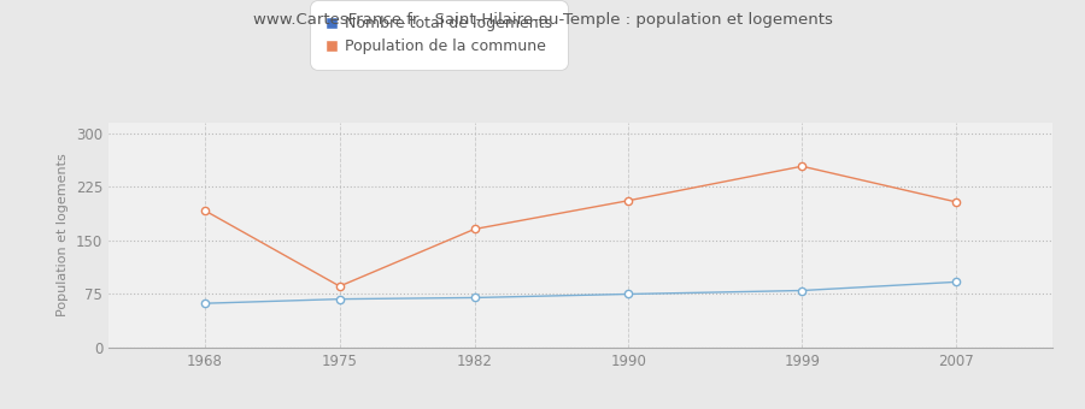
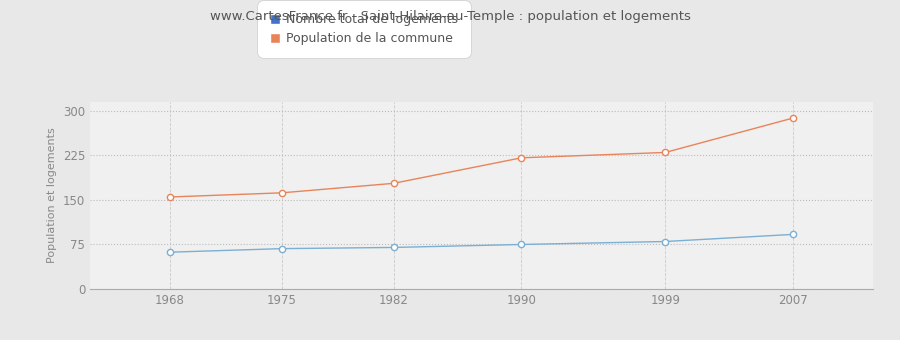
Population de la commune/1968: 192 -> 155
Population de la commune/1975: 86 -> 162
Population de la commune/1982: 166 -> 178
Population de la commune/1990: 206 -> 221
Population de la commune/1999: 254 -> 230
Population de la commune/2007: 204 -> 288
